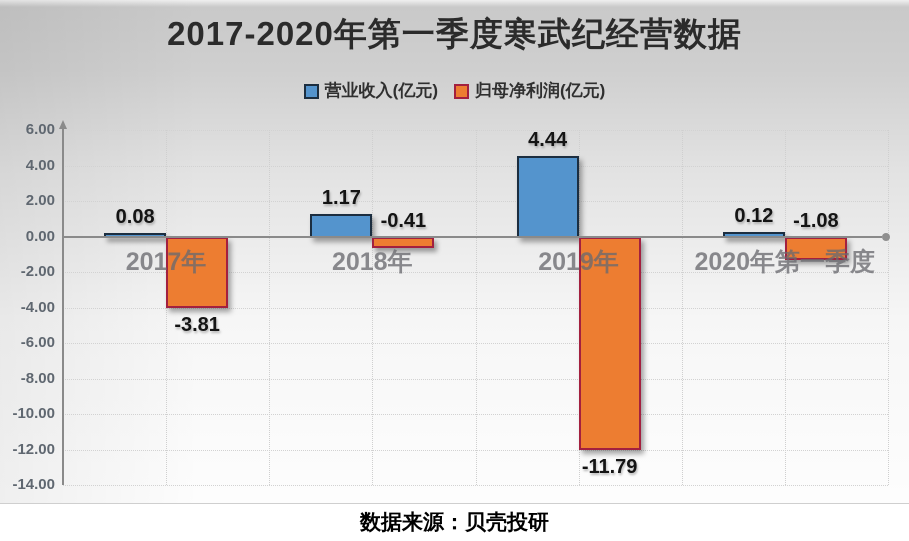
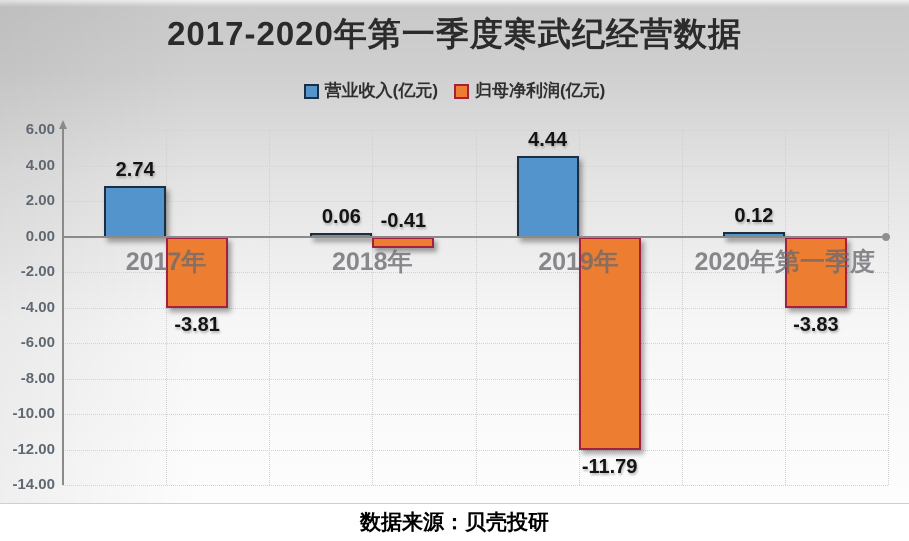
营业收入(亿元)/2017年: 0.08 -> 2.74
营业收入(亿元)/2018年: 1.17 -> 0.06
归母净利润(亿元)/2020年第一季度: -1.08 -> -3.83
